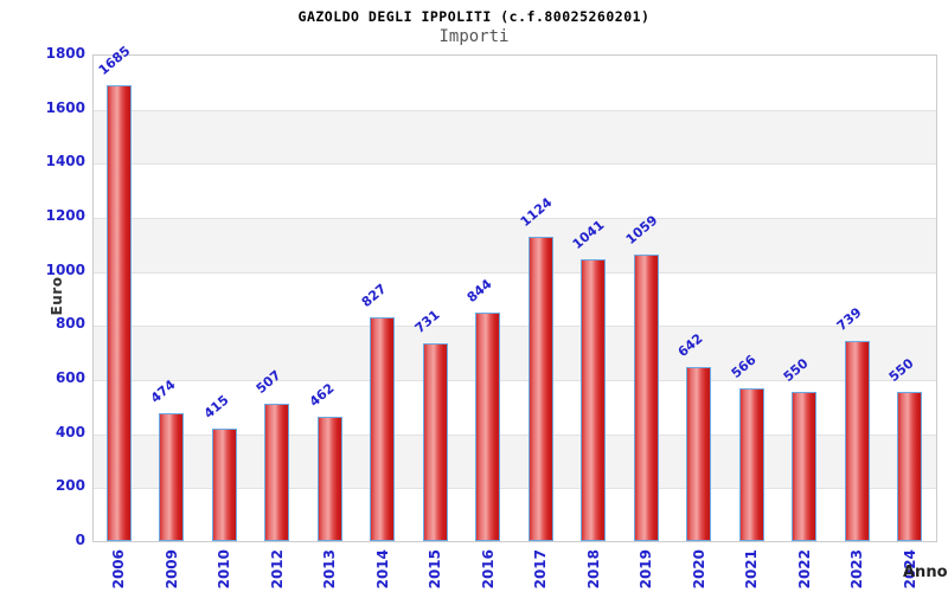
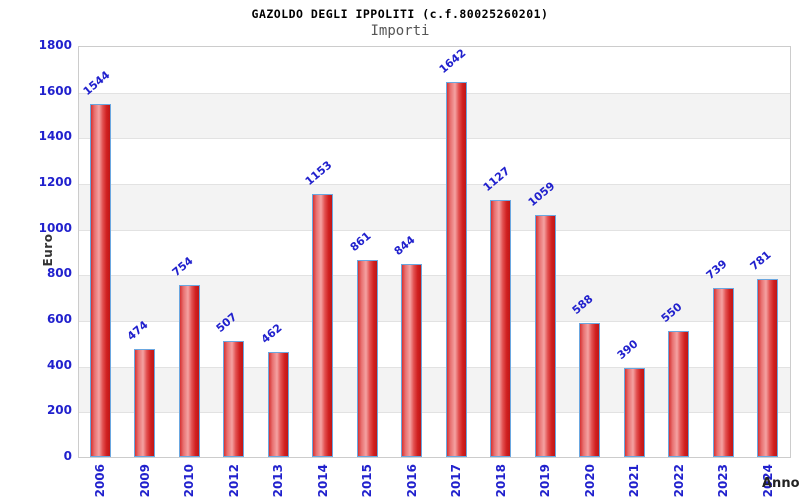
2006: 1685 -> 1544
2010: 415 -> 754
2014: 827 -> 1153
2015: 731 -> 861
2017: 1124 -> 1642
2018: 1041 -> 1127
2020: 642 -> 588
2021: 566 -> 390
2024: 550 -> 781
